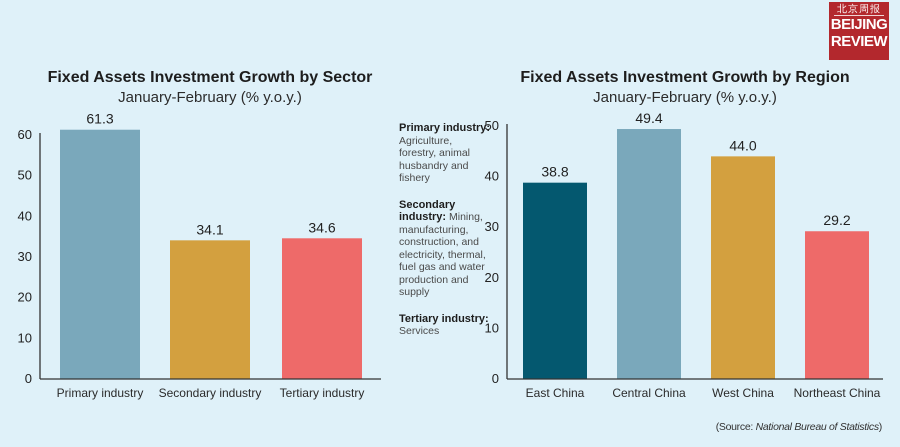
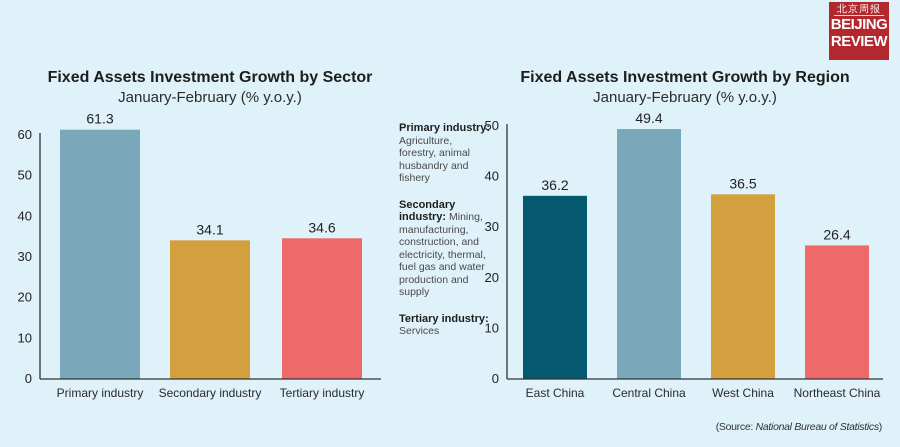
Fixed Assets Investment Growth by Region/East China: 38.8 -> 36.2
Fixed Assets Investment Growth by Region/West China: 44.0 -> 36.5
Fixed Assets Investment Growth by Region/Northeast China: 29.2 -> 26.4
